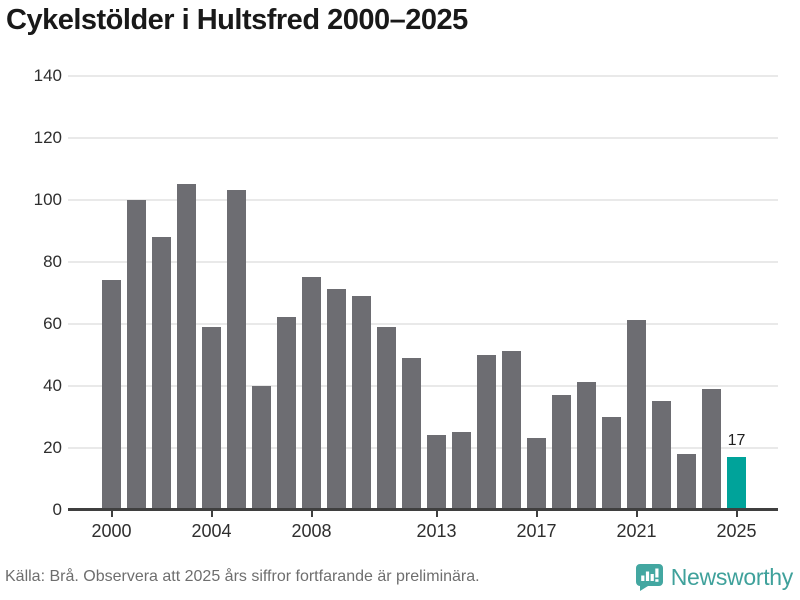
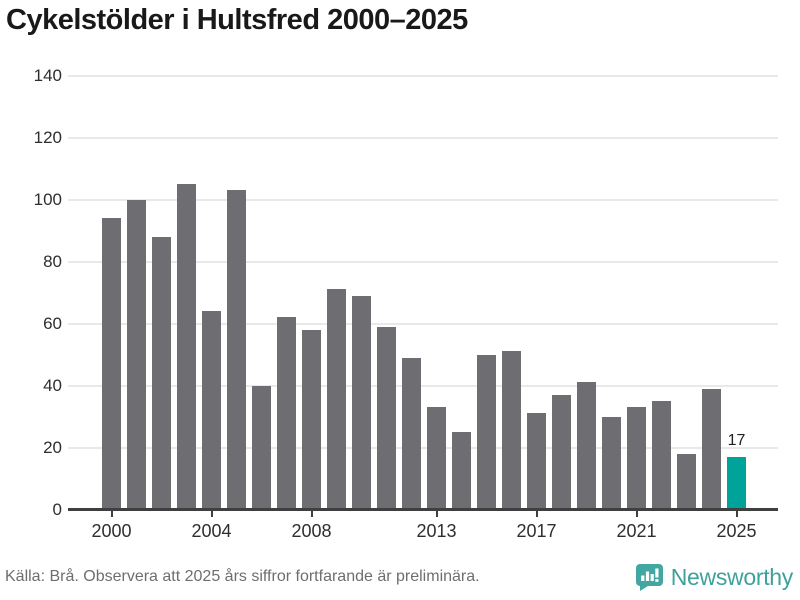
2000: 74 -> 94
2004: 59 -> 64
2008: 75 -> 58
2013: 24 -> 33
2017: 23 -> 31
2021: 61 -> 33
